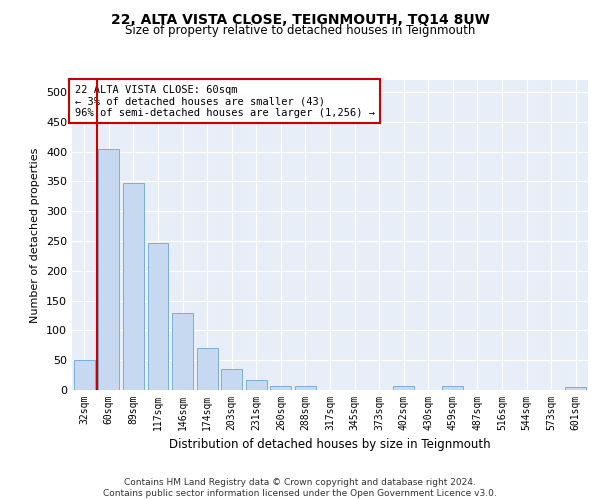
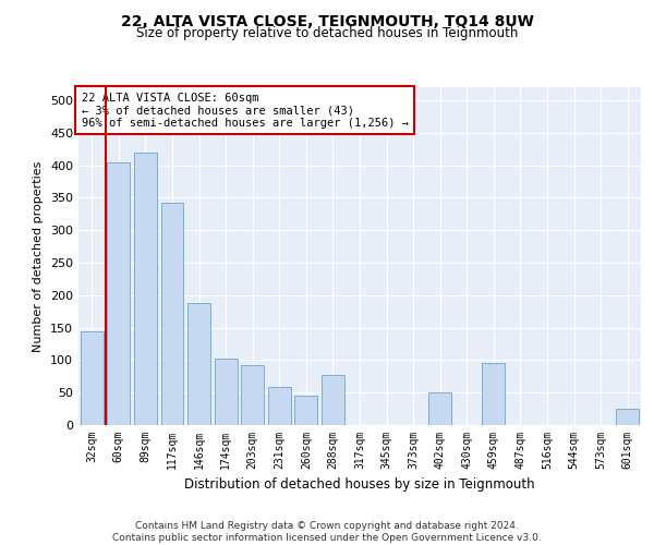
32sqm: 50 -> 144
89sqm: 347 -> 420
117sqm: 246 -> 342
146sqm: 130 -> 188
174sqm: 70 -> 102
203sqm: 36 -> 92
231sqm: 17 -> 58
260sqm: 6 -> 46
288sqm: 6 -> 78
402sqm: 6 -> 50
459sqm: 6 -> 96
601sqm: 5 -> 26
